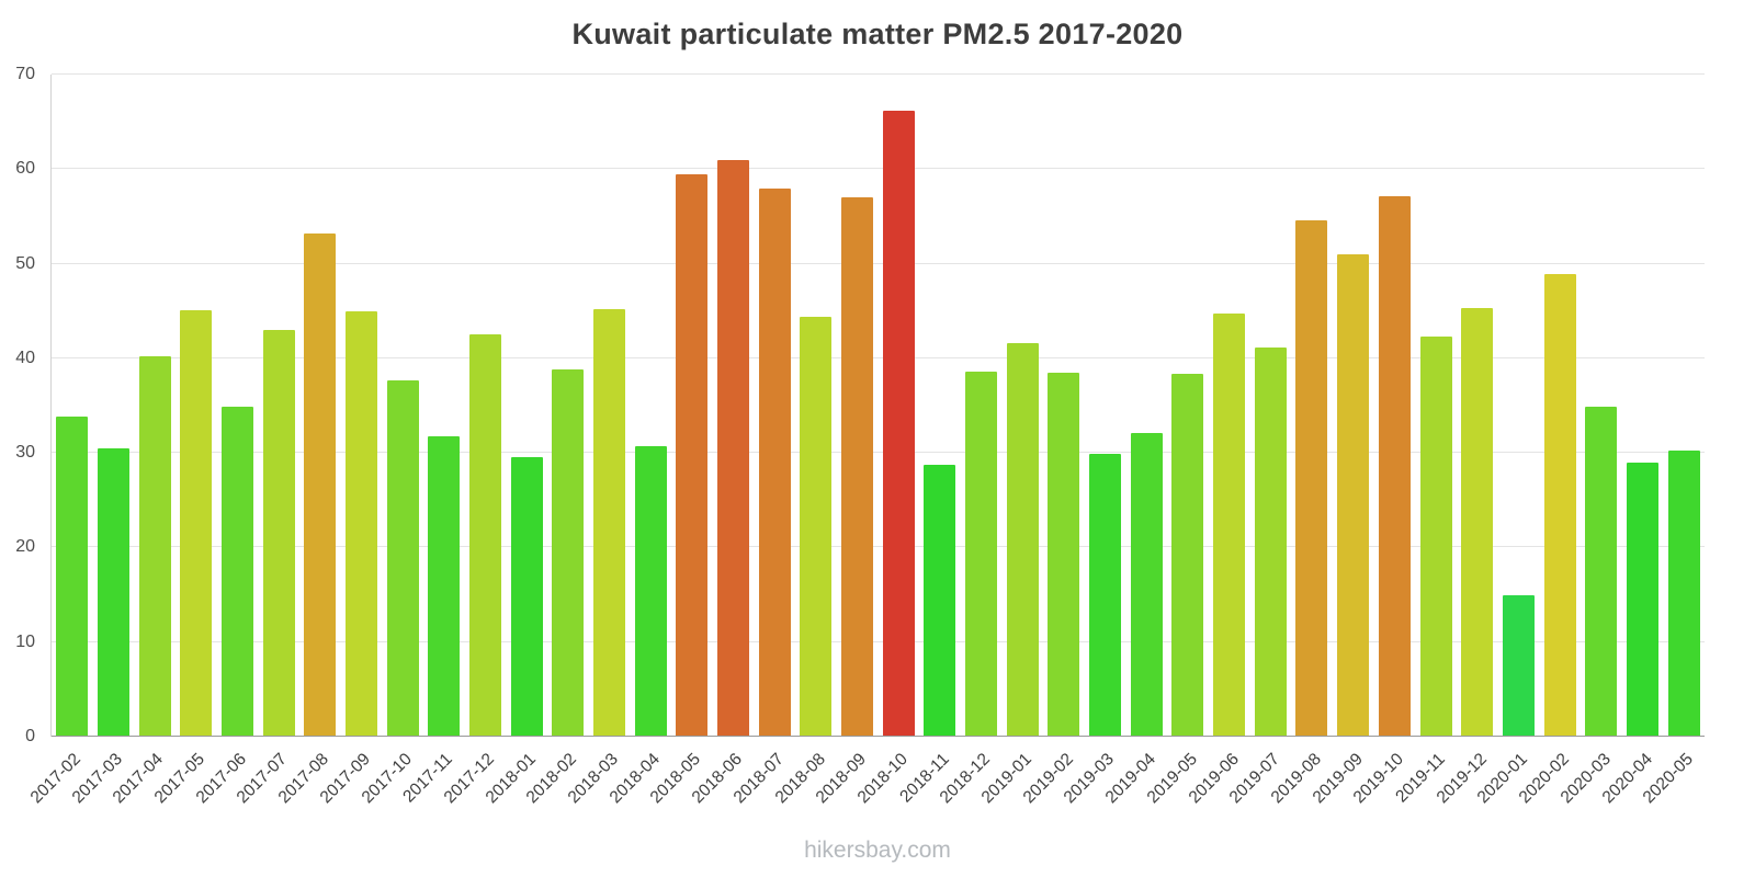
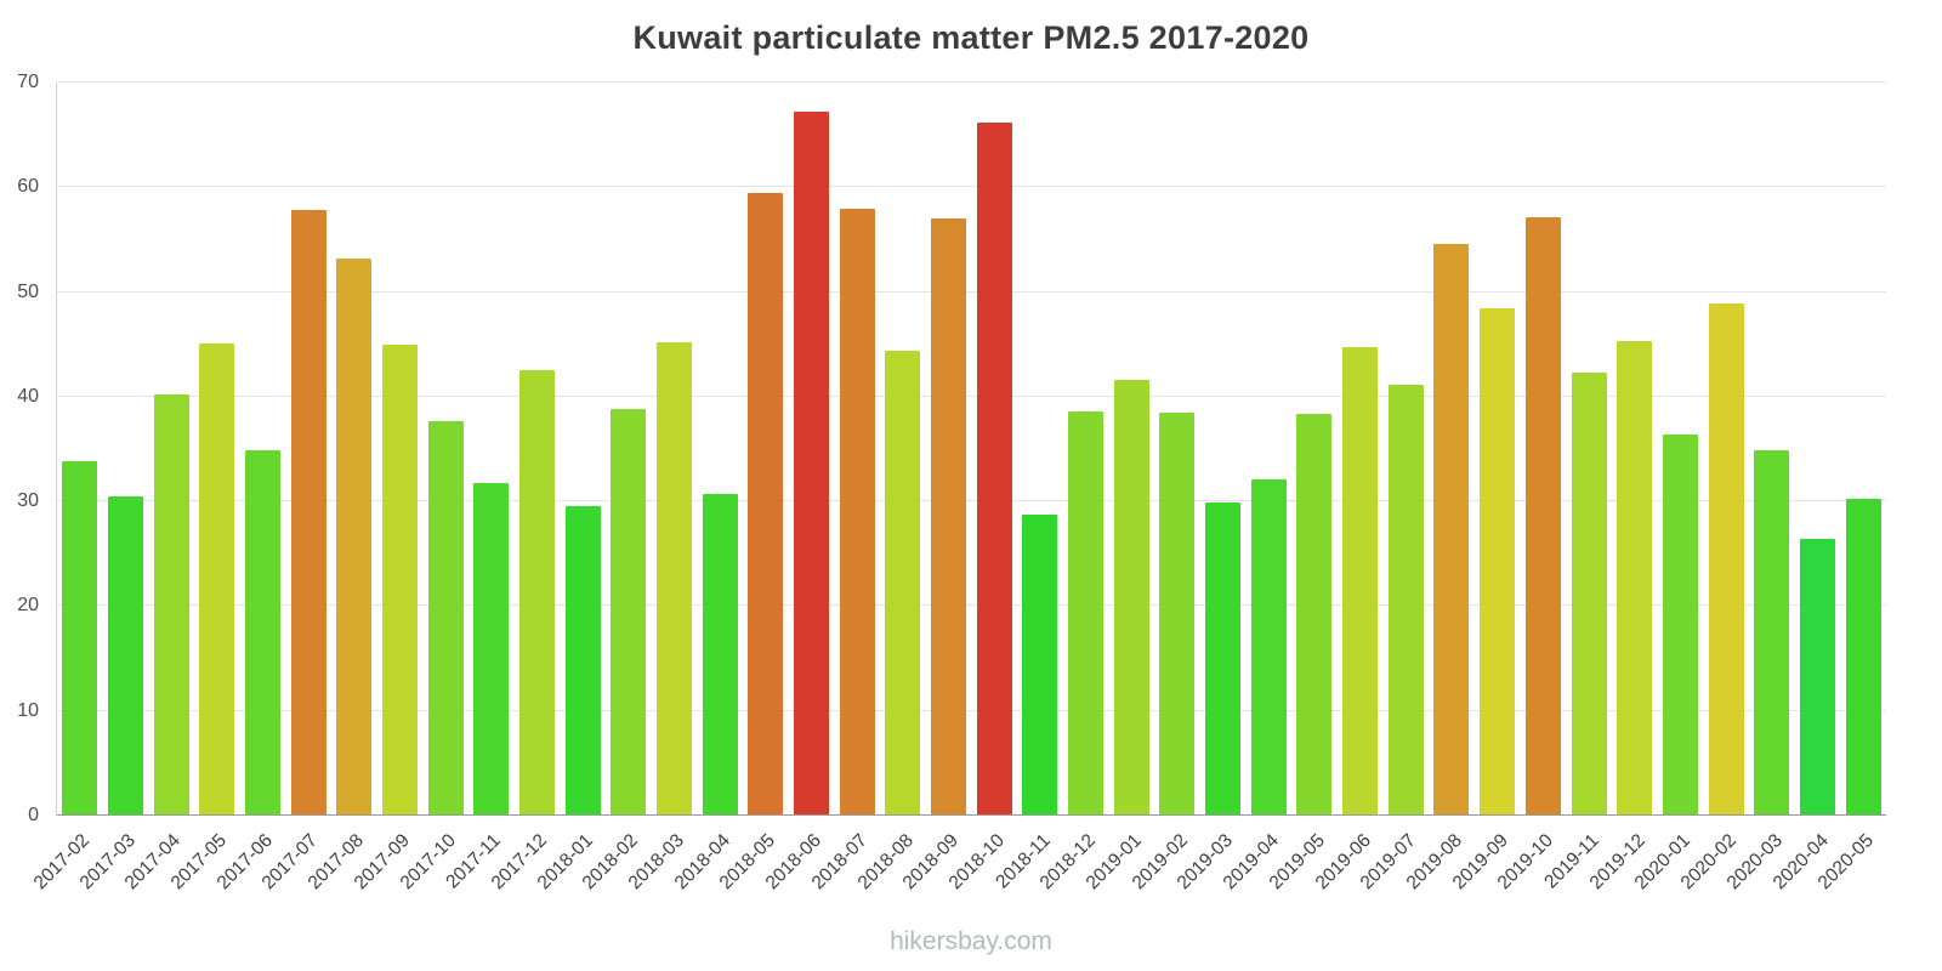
2017-07: 43 -> 58
2018-06: 61 -> 67
2019-09: 51 -> 48
2020-01: 15 -> 36
2020-04: 29 -> 26
